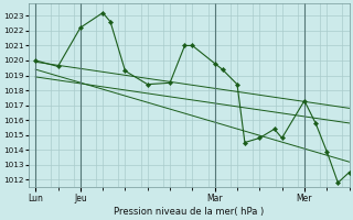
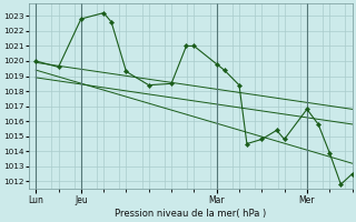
Jeu: 1022.2 -> 1022.8
Mer: 1017.3 -> 1016.8
